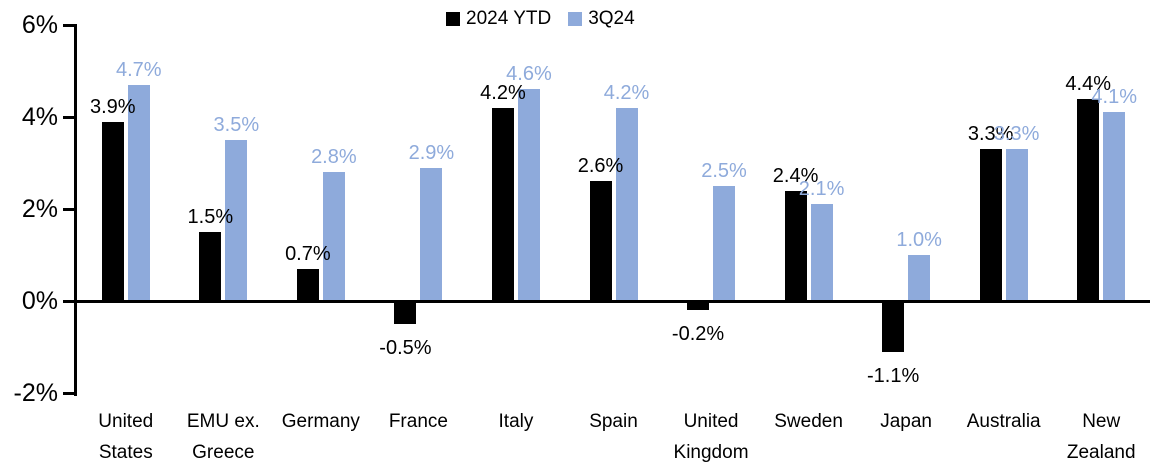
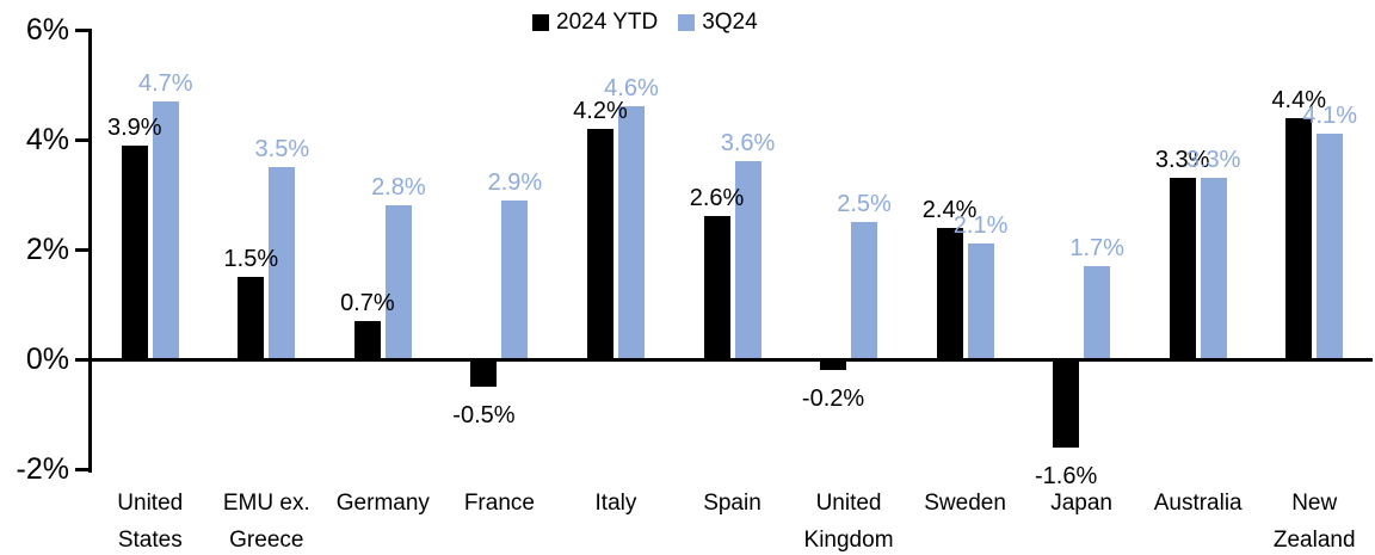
3Q24/Spain: 4.2% -> 3.6%
2024 YTD/Japan: -1.1% -> -1.6%
3Q24/Japan: 1.0% -> 1.7%
